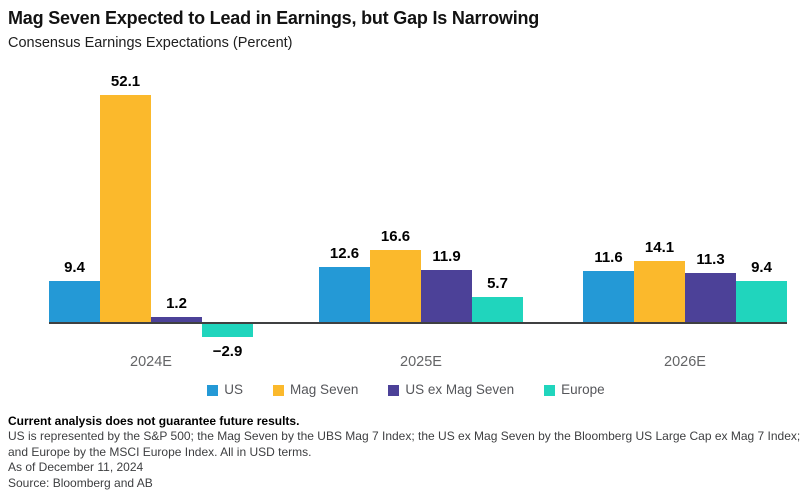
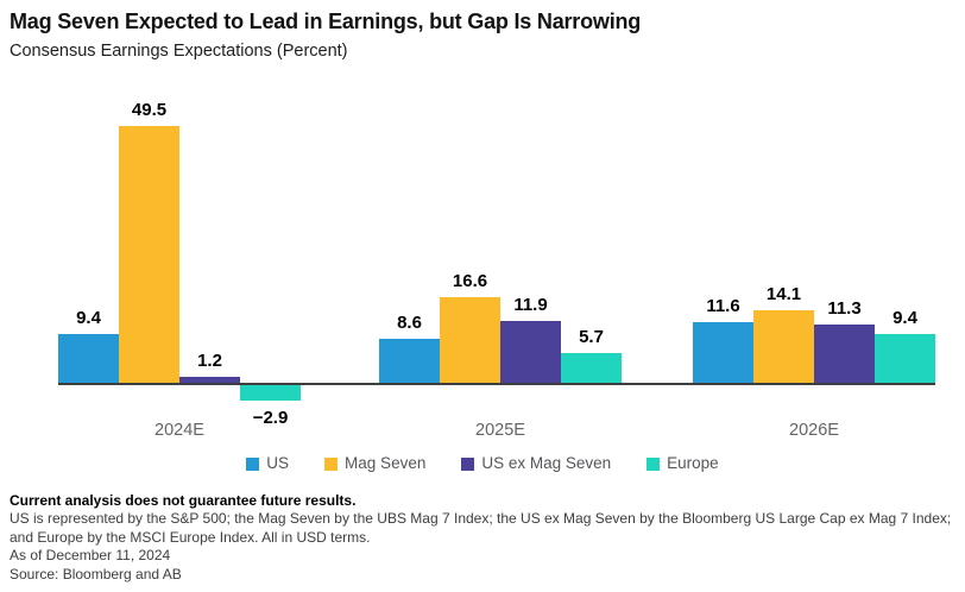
Mag Seven/2024E: 52.1 -> 49.5
US/2025E: 12.6 -> 8.6
